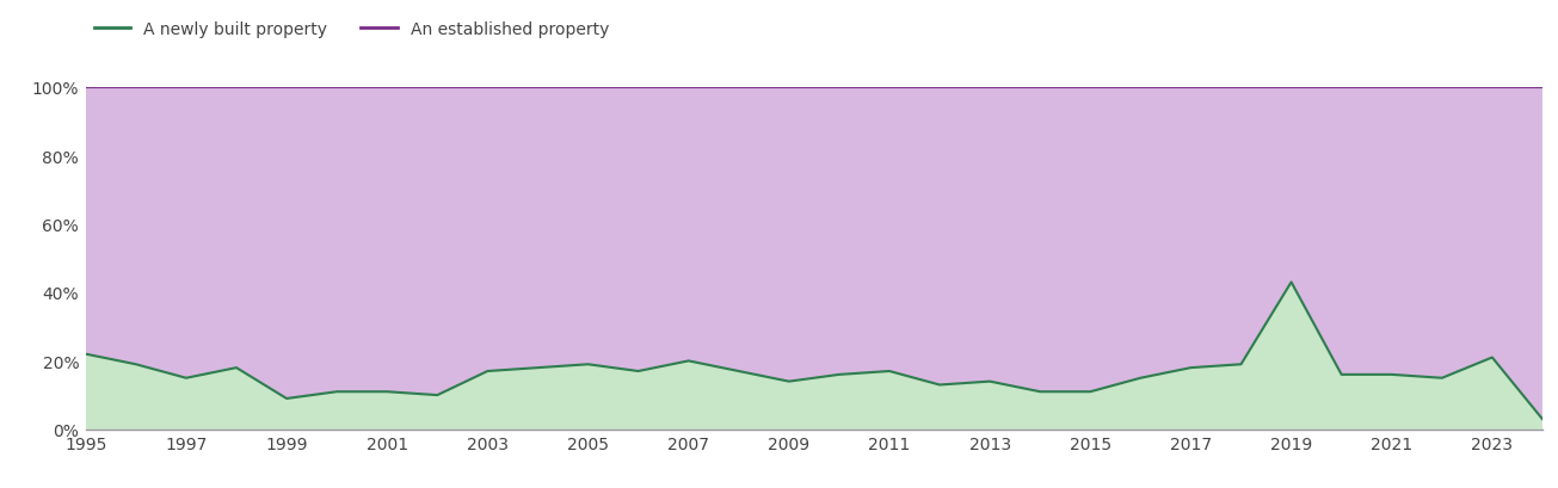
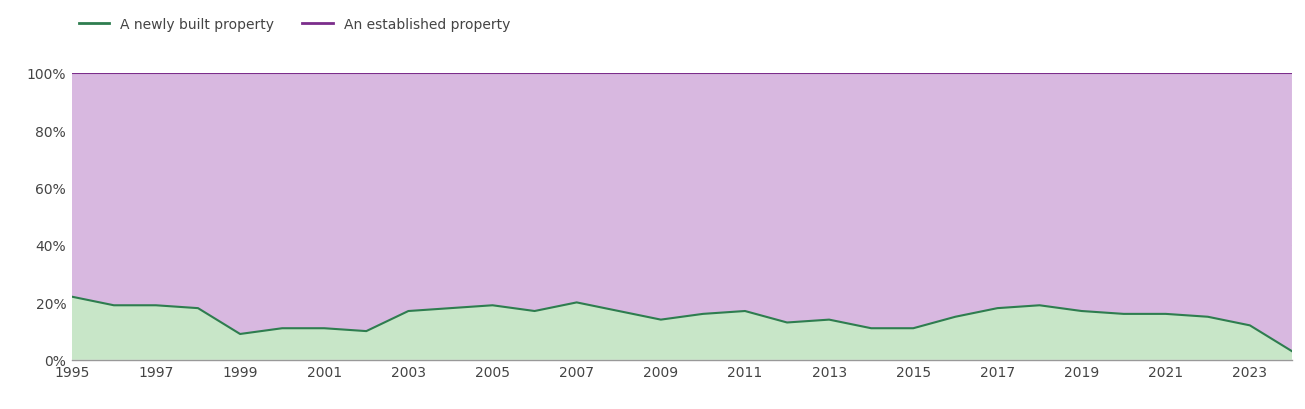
A newly built property/1997: 15% -> 19%
A newly built property/2019: 43% -> 17%
A newly built property/2023: 21% -> 12%
